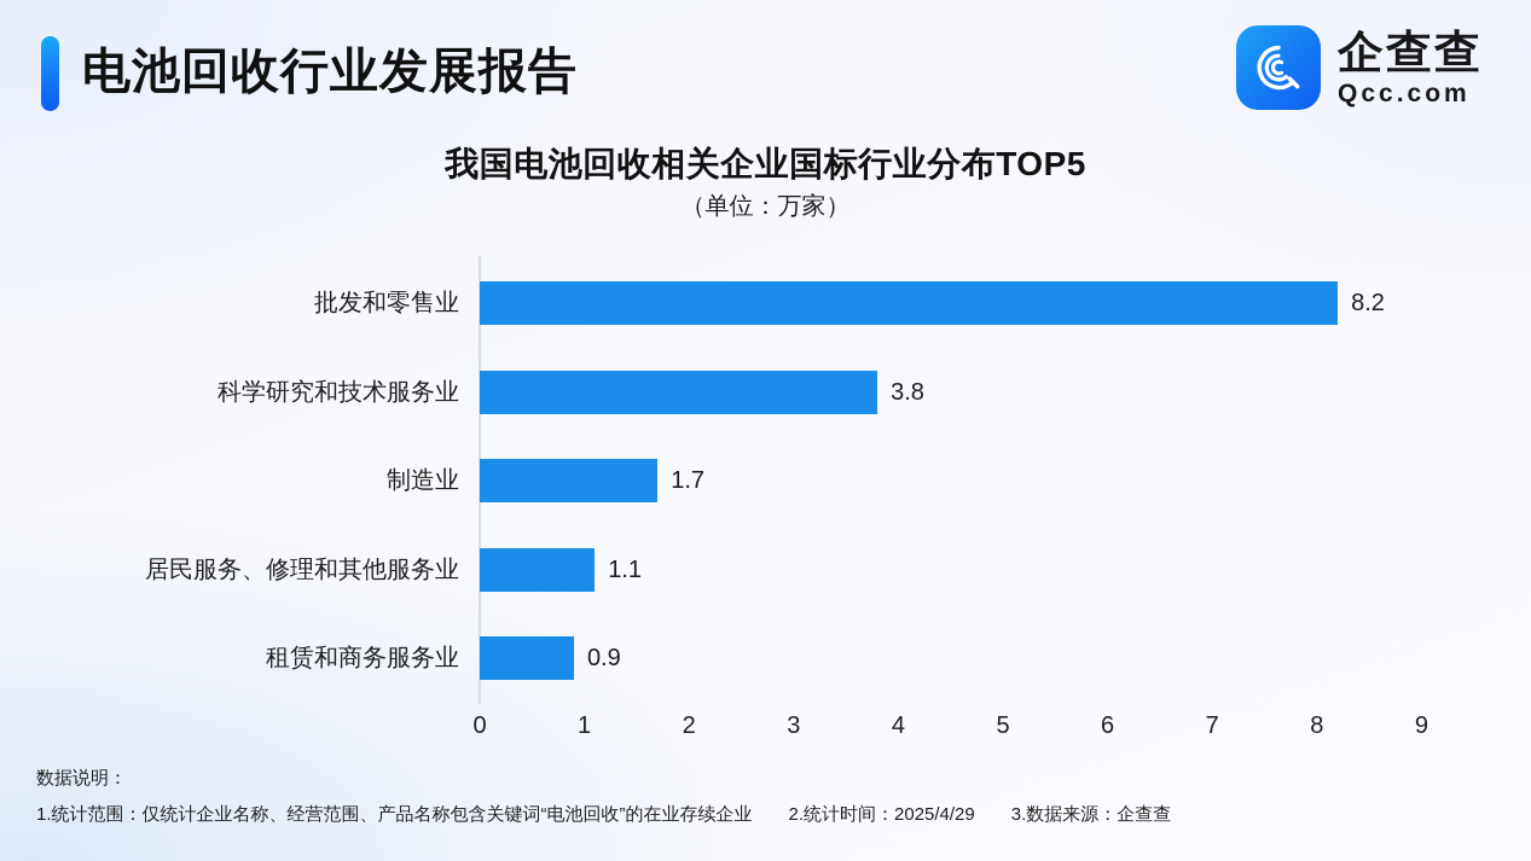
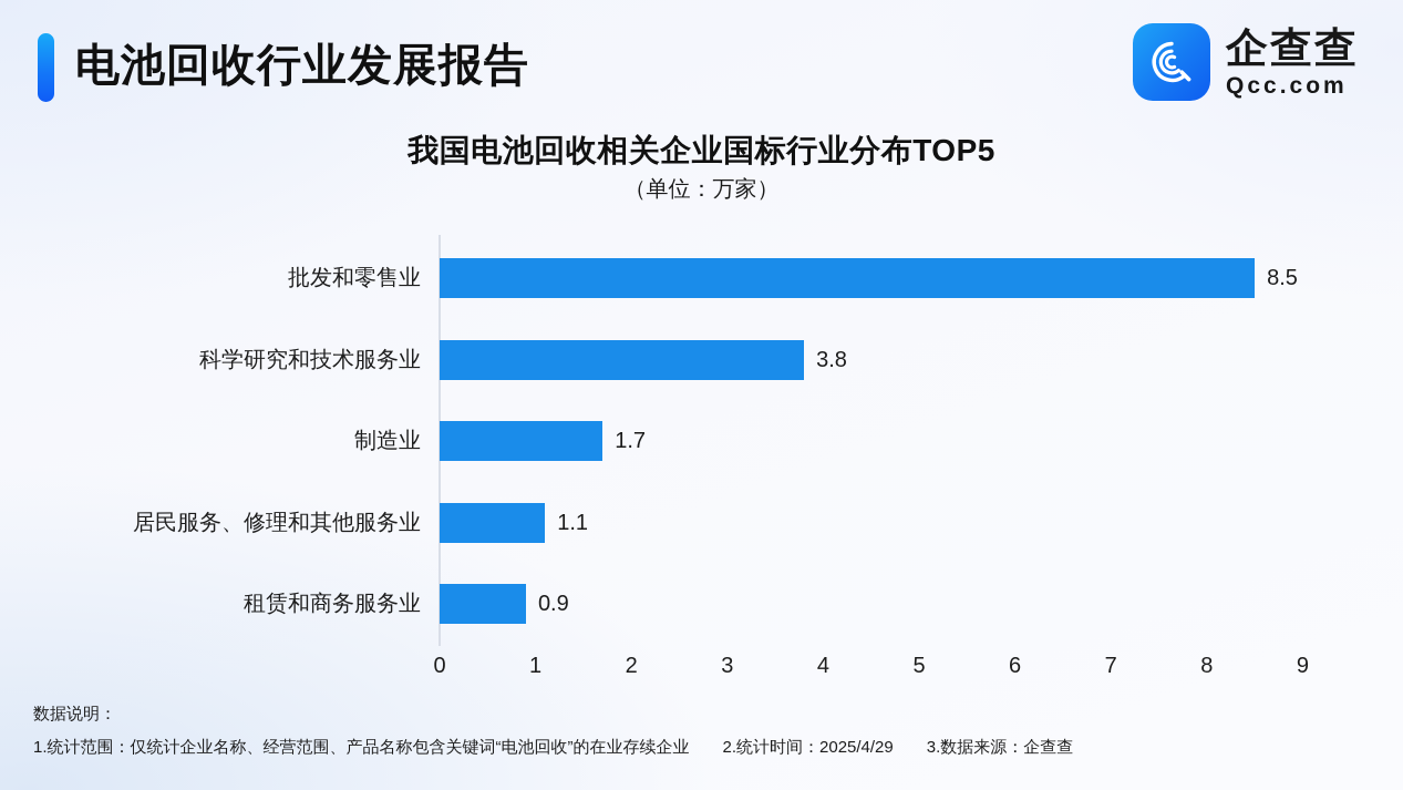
批发和零售业: 8.2 -> 8.5
